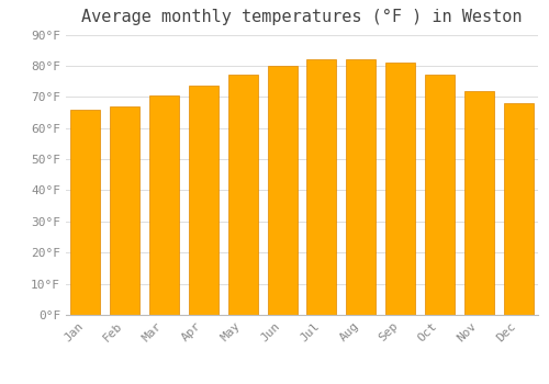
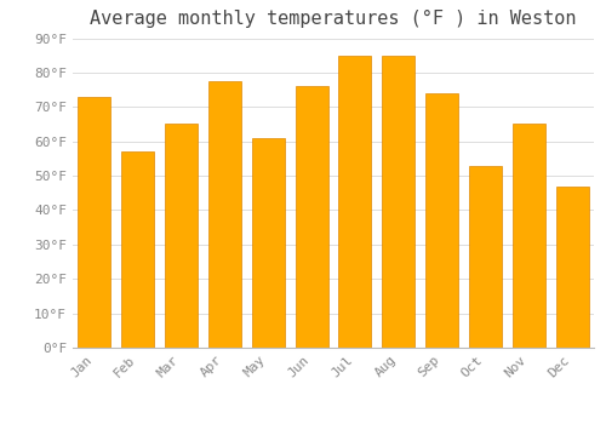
Jan: 66.0°F -> 73.0°F
Feb: 67.0°F -> 57.0°F
Mar: 70.5°F -> 65.0°F
Apr: 73.5°F -> 77.5°F
May: 77.0°F -> 61.0°F
Jun: 80.0°F -> 76.0°F
Jul: 82.0°F -> 85.0°F
Aug: 82.0°F -> 85.0°F
Sep: 81.0°F -> 74.0°F
Oct: 77.0°F -> 53.0°F
Nov: 72.0°F -> 65.0°F
Dec: 68.0°F -> 47.0°F
